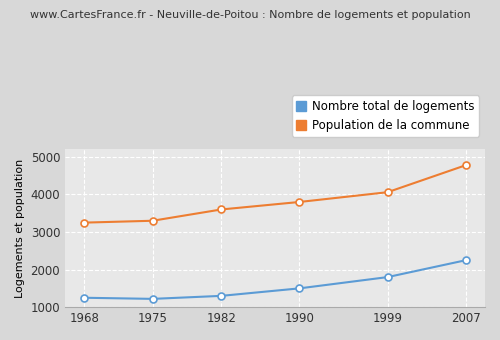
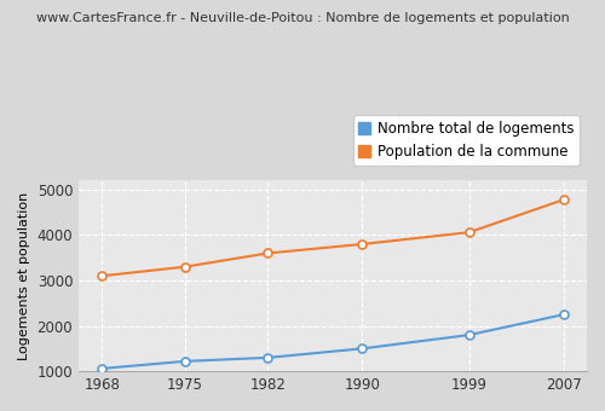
Nombre total de logements/1968: 1250 -> 1060
Population de la commune/1968: 3250 -> 3100
